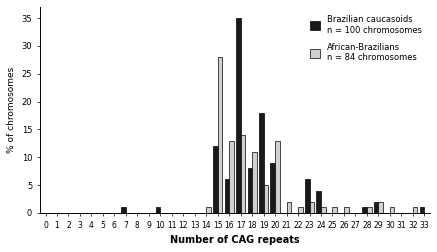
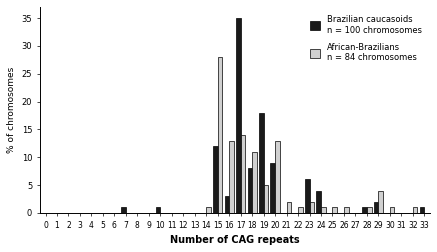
Brazilian caucasoids n = 100 chromosomes/16: 6 -> 3
African-Brazilians n = 84 chromosomes/29: 2 -> 4
